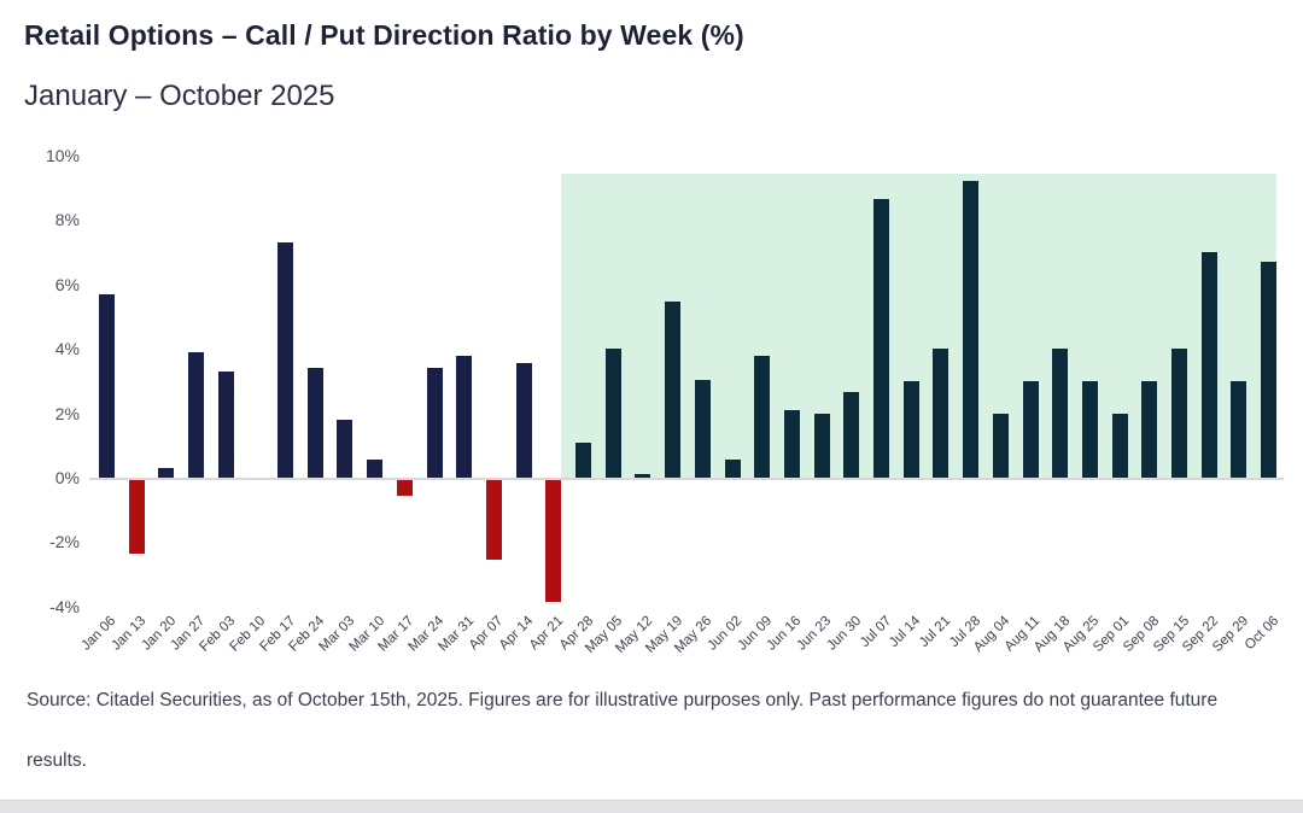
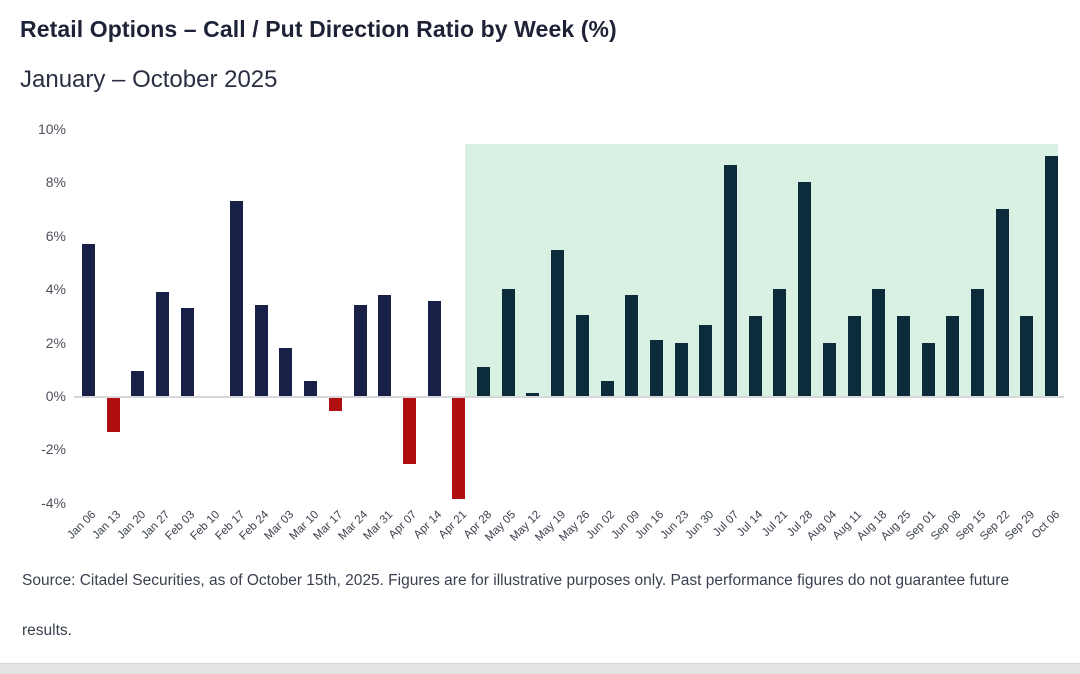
Jan 13: -2.3% -> -1.3%
Jan 20: 0.3% -> 0.9%
Jul 28: 9.2% -> 8.0%
Oct 06: 6.7% -> 9.0%
